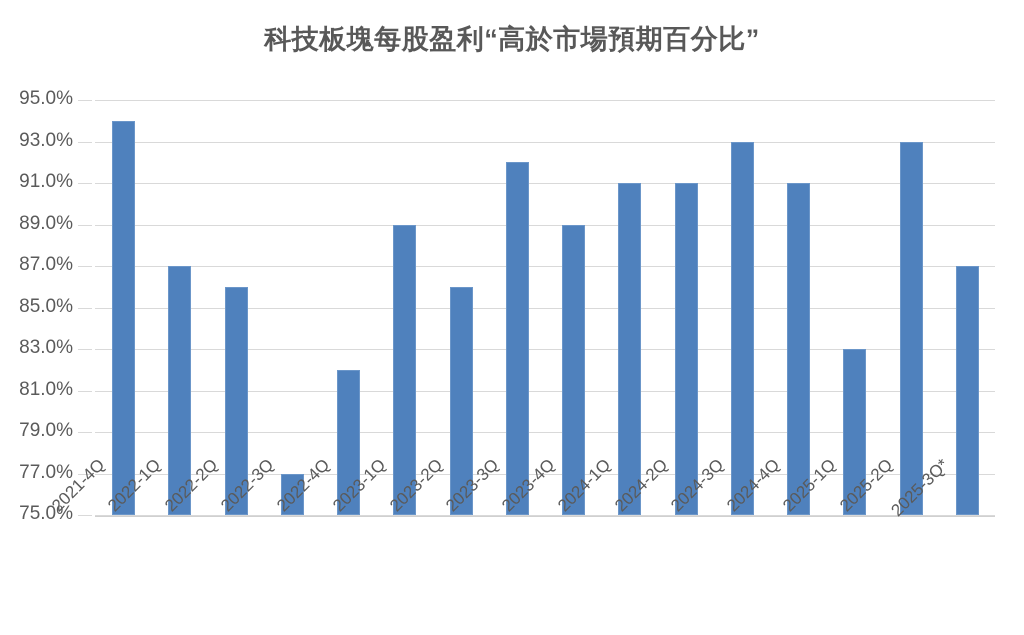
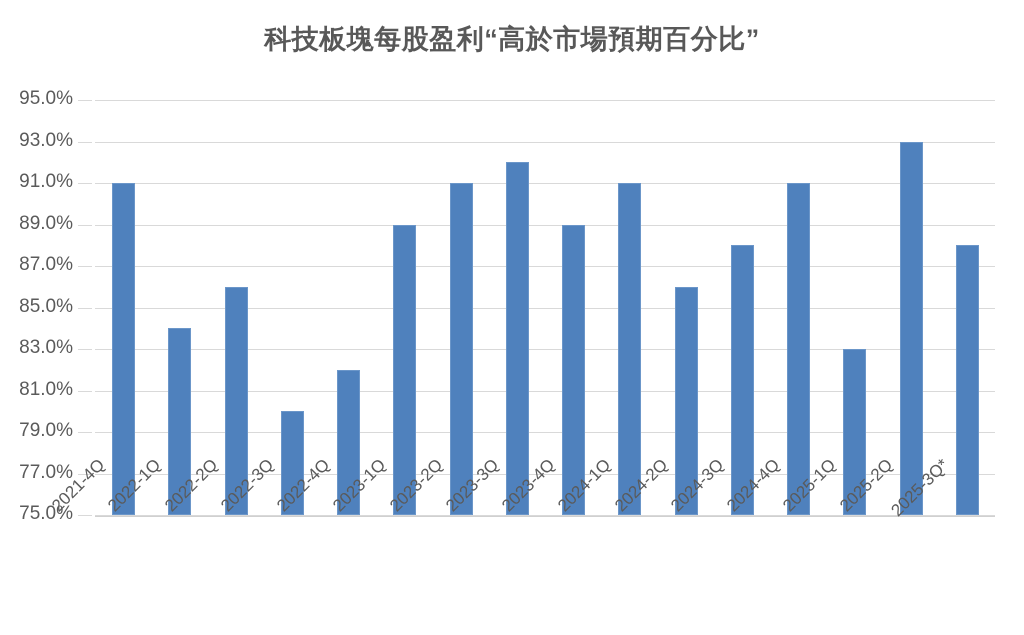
2021-4Q: 94% -> 91%
2022-1Q: 87% -> 84%
2022-3Q: 77% -> 80%
2023-2Q: 86% -> 91%
2024-2Q: 91% -> 86%
2024-3Q: 93% -> 88%
2025-3Q*: 87% -> 88%
